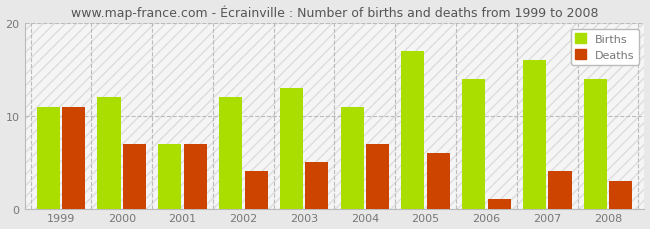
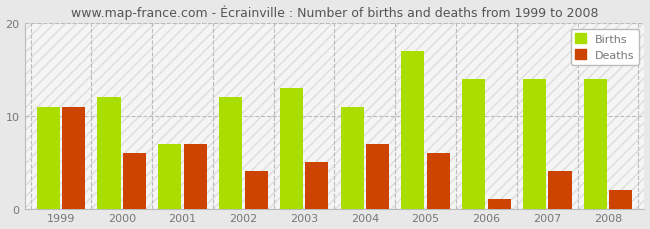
Deaths/2000: 7 -> 6
Births/2007: 16 -> 14
Deaths/2008: 3 -> 2
